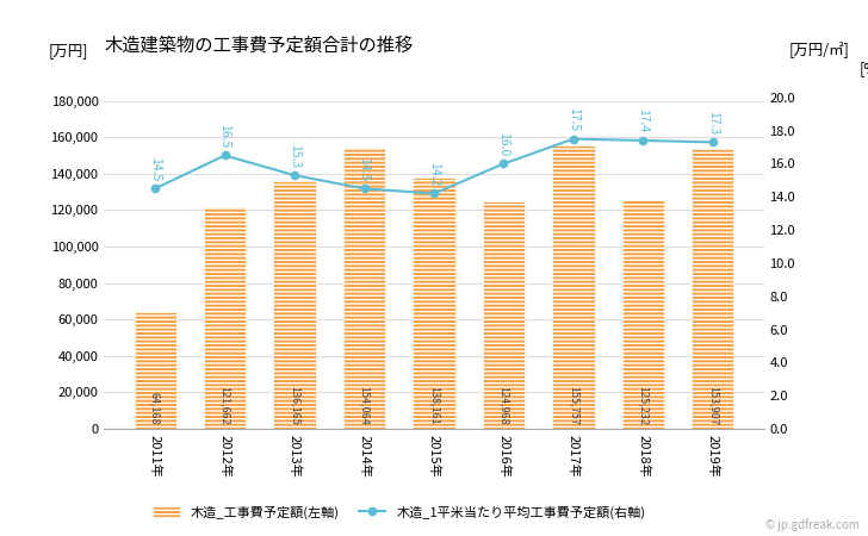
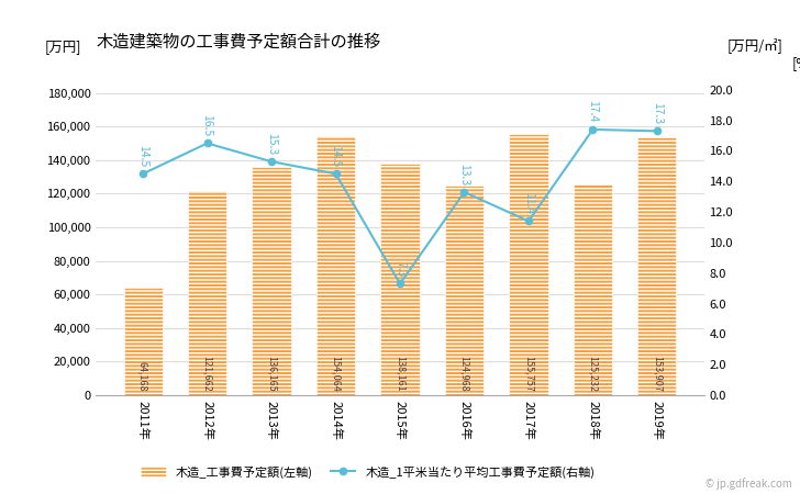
木造_1平米当たり平均工事費予定額(右軸)/2015年: 14.2 -> 7.3
木造_1平米当たり平均工事費予定額(右軸)/2016年: 16.0 -> 13.3
木造_1平米当たり平均工事費予定額(右軸)/2017年: 17.5 -> 11.4
